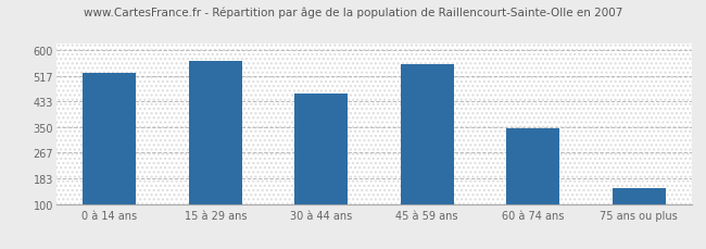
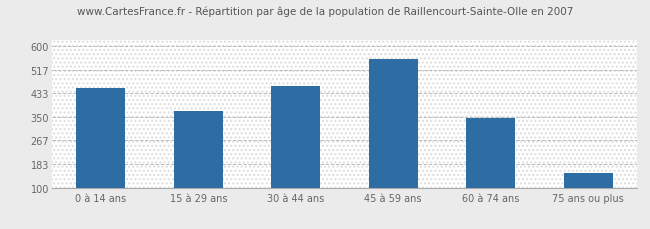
0 à 14 ans: 525 -> 453
15 à 29 ans: 565 -> 370
